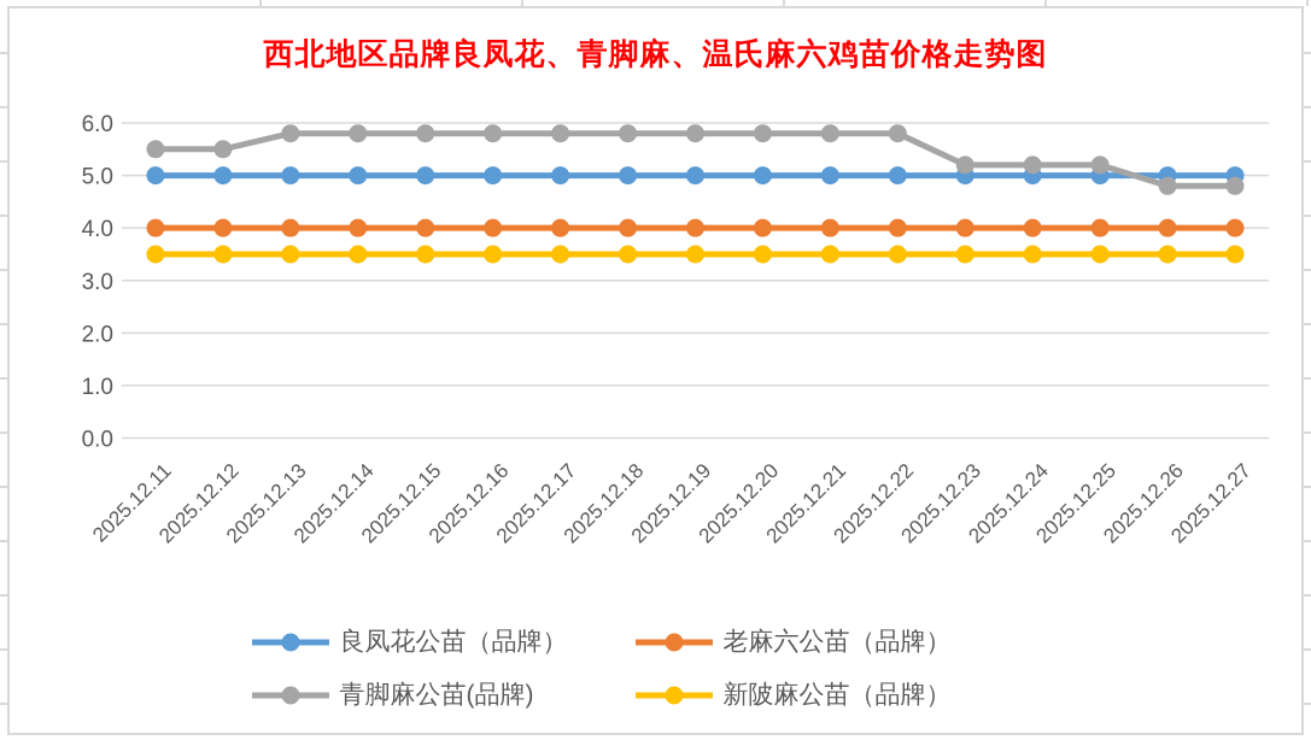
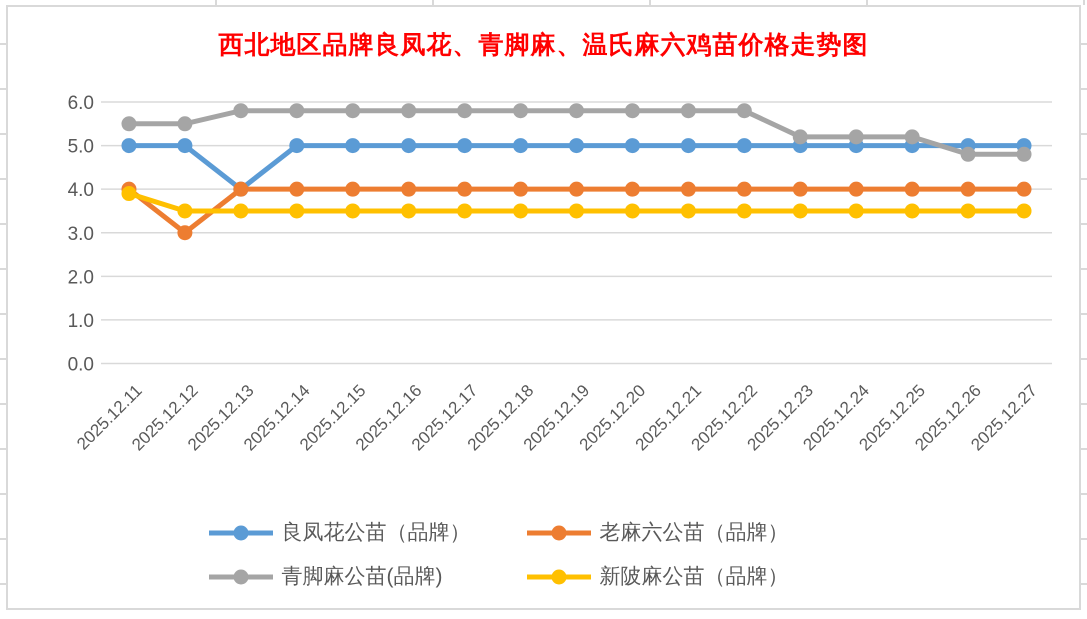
新陂麻公苗（品牌）/2025.12.11: 3.5 -> 3.9
老麻六公苗（品牌）/2025.12.12: 4 -> 3
良凤花公苗（品牌）/2025.12.13: 5 -> 4
